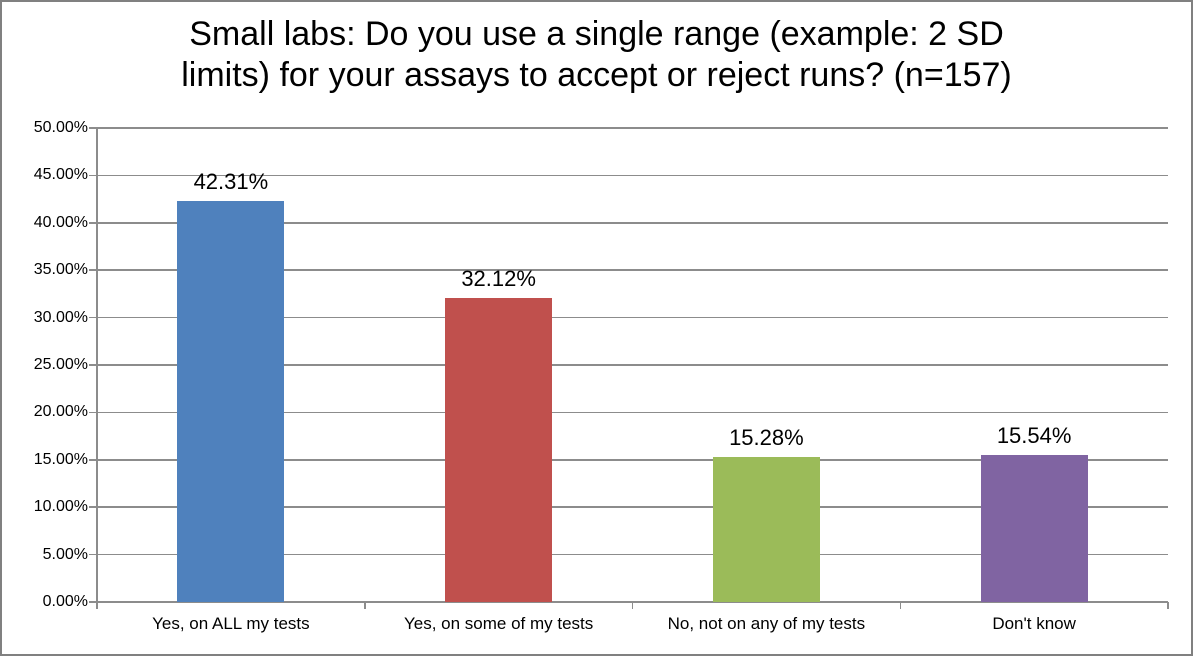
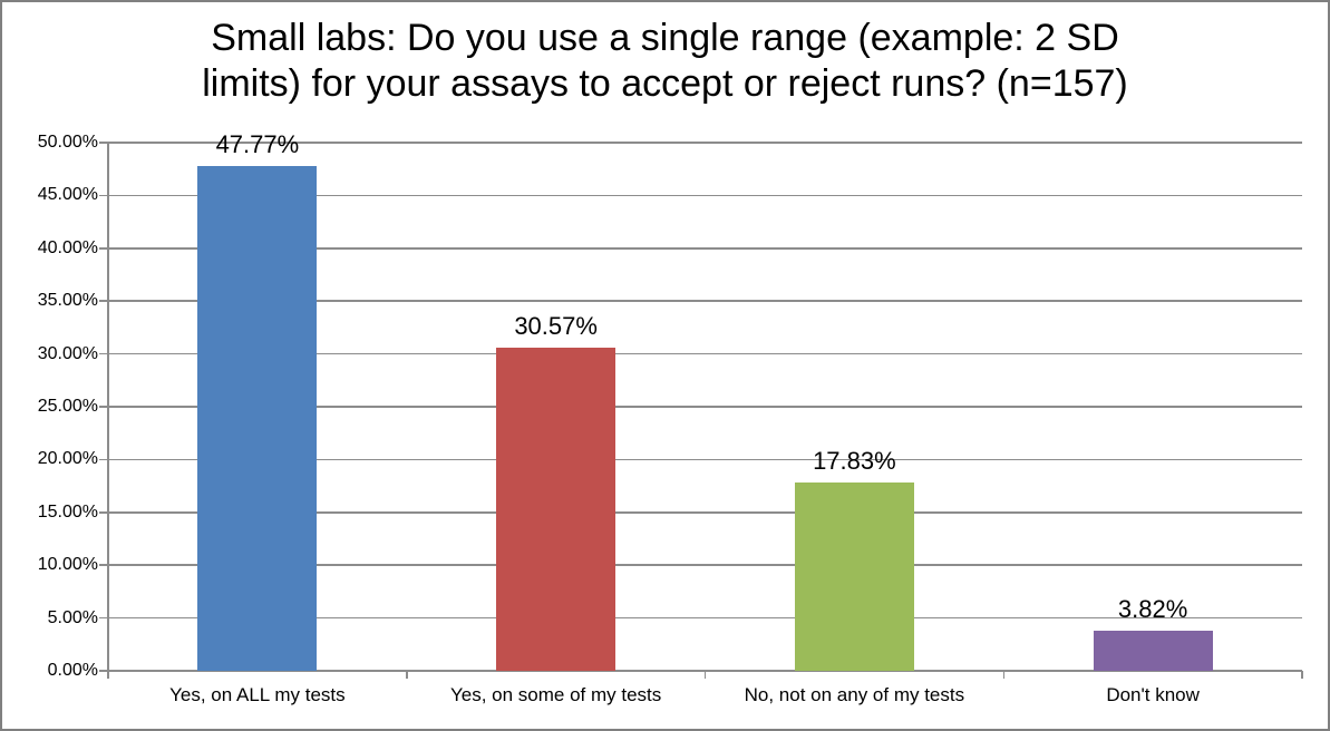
Yes, on ALL my tests: 42.31% -> 47.77%
Yes, on some of my tests: 32.12% -> 30.57%
No, not on any of my tests: 15.28% -> 17.83%
Don't know: 15.54% -> 3.82%
